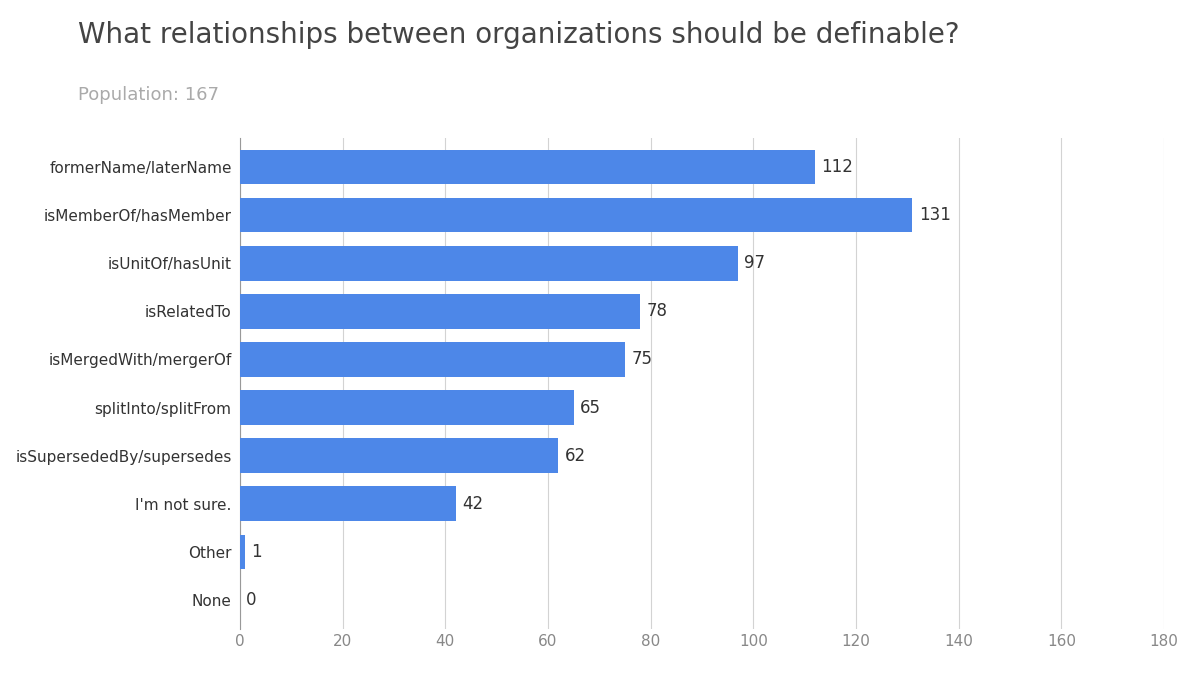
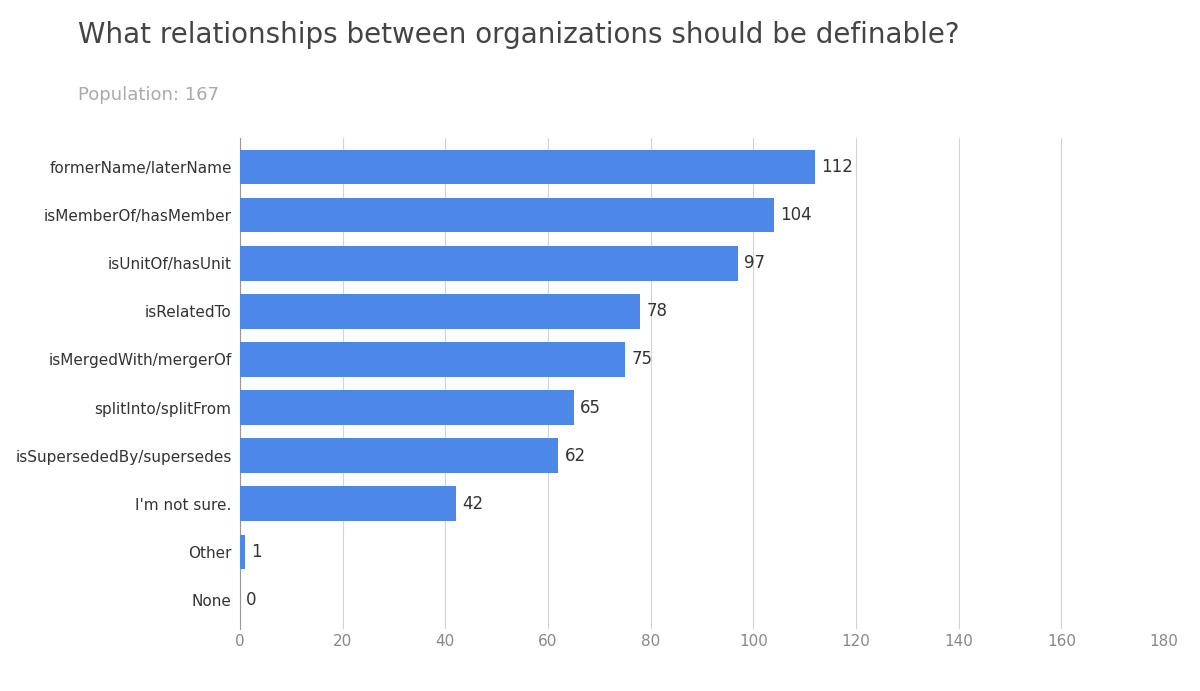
isMemberOf/hasMember: 131 -> 104
